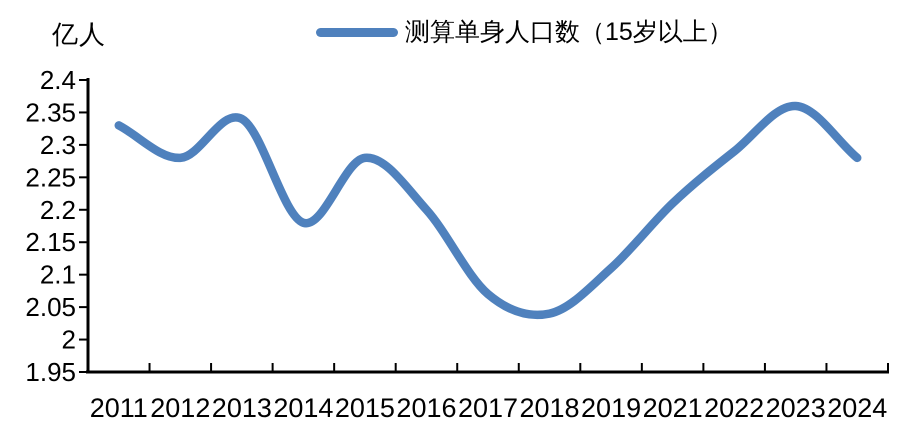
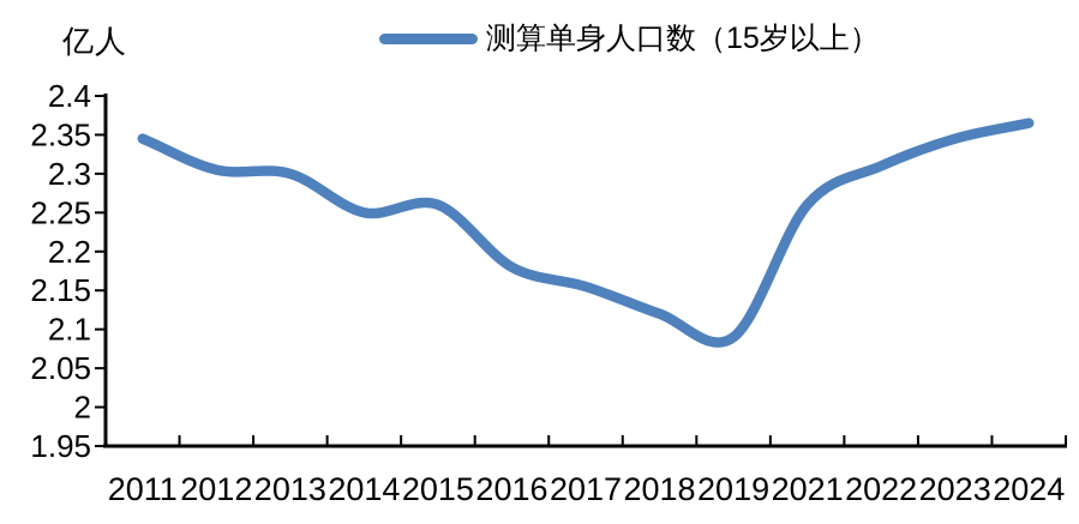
2011: 2.33 -> 2.35
2012: 2.28 -> 2.31
2013: 2.34 -> 2.30
2014: 2.18 -> 2.25
2015: 2.28 -> 2.26
2016: 2.20 -> 2.18
2017: 2.07 -> 2.15
2018: 2.04 -> 2.12
2019: 2.11 -> 2.09
2021: 2.21 -> 2.26
2022: 2.29 -> 2.31
2023: 2.36 -> 2.35
2024: 2.28 -> 2.37
